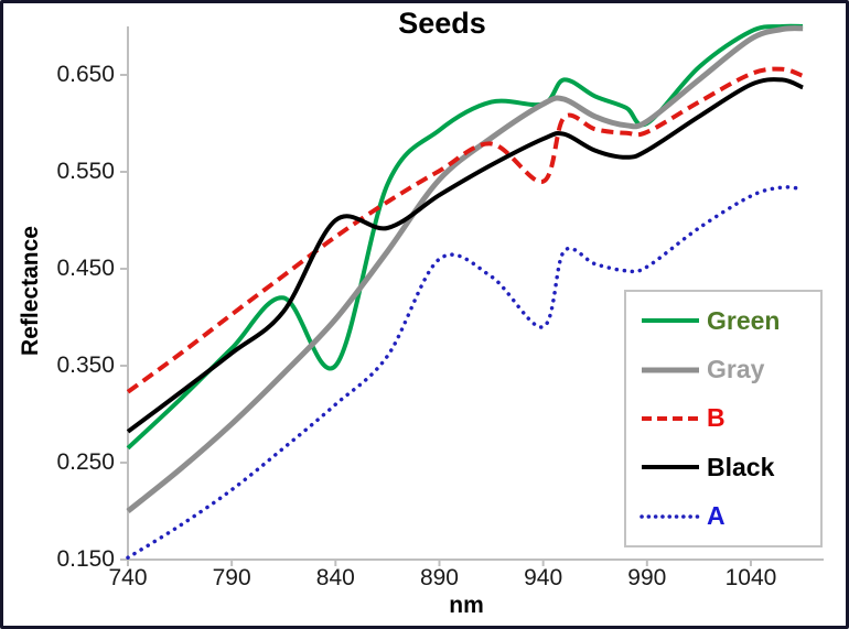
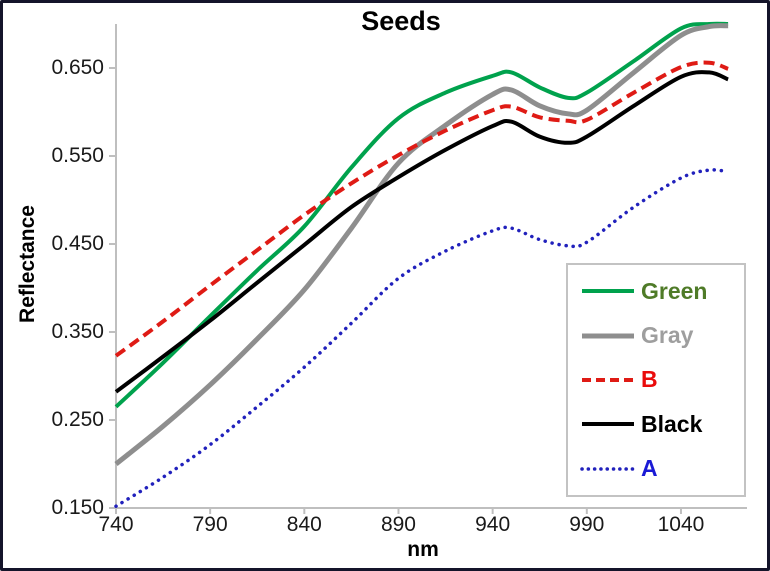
Green/840: 0.35 -> 0.47
Black/840: 0.50 -> 0.45
A/890: 0.46 -> 0.41
Green/940: 0.62 -> 0.64
B/940: 0.54 -> 0.60
A/940: 0.39 -> 0.47
Green/990: 0.60 -> 0.62
